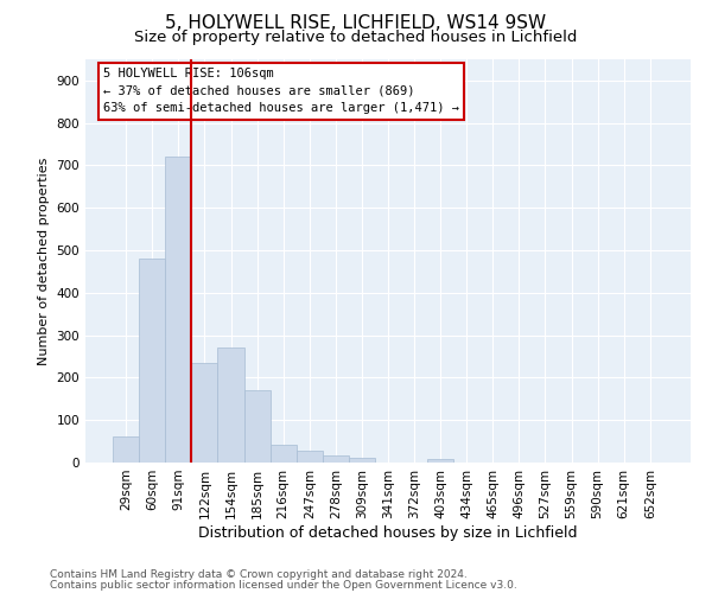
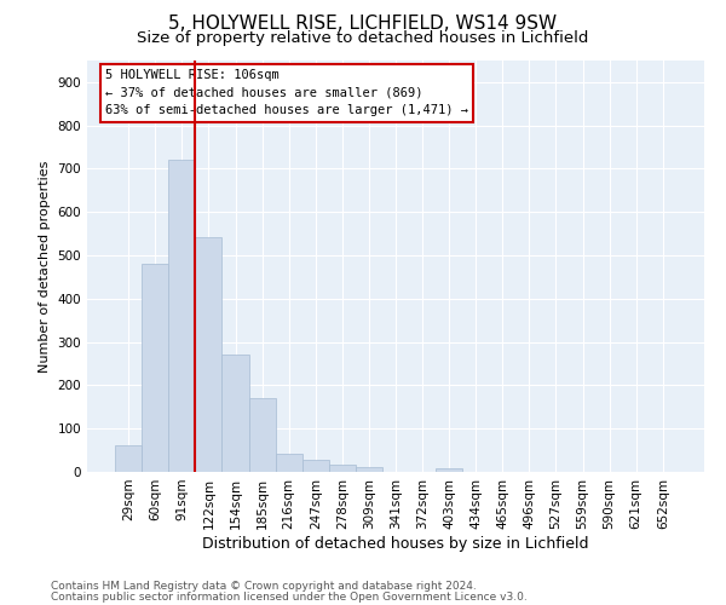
122sqm: 235 -> 541
